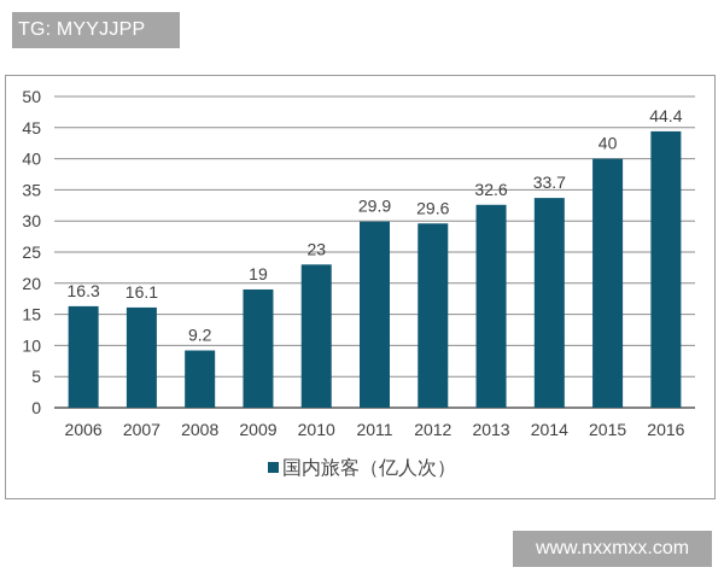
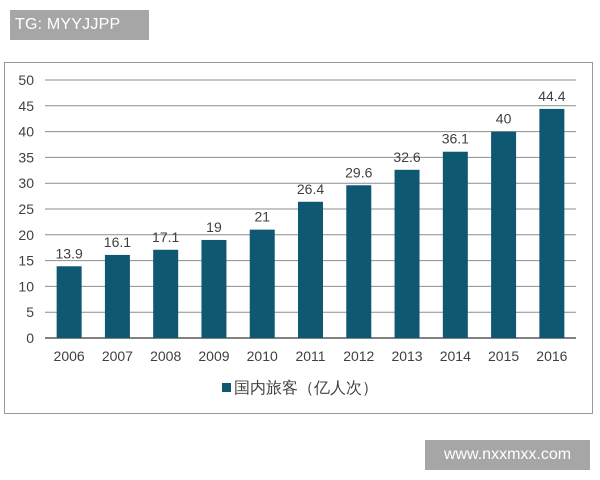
2006: 16.3 -> 13.9
2008: 9.2 -> 17.1
2010: 23 -> 21
2011: 29.9 -> 26.4
2014: 33.7 -> 36.1
